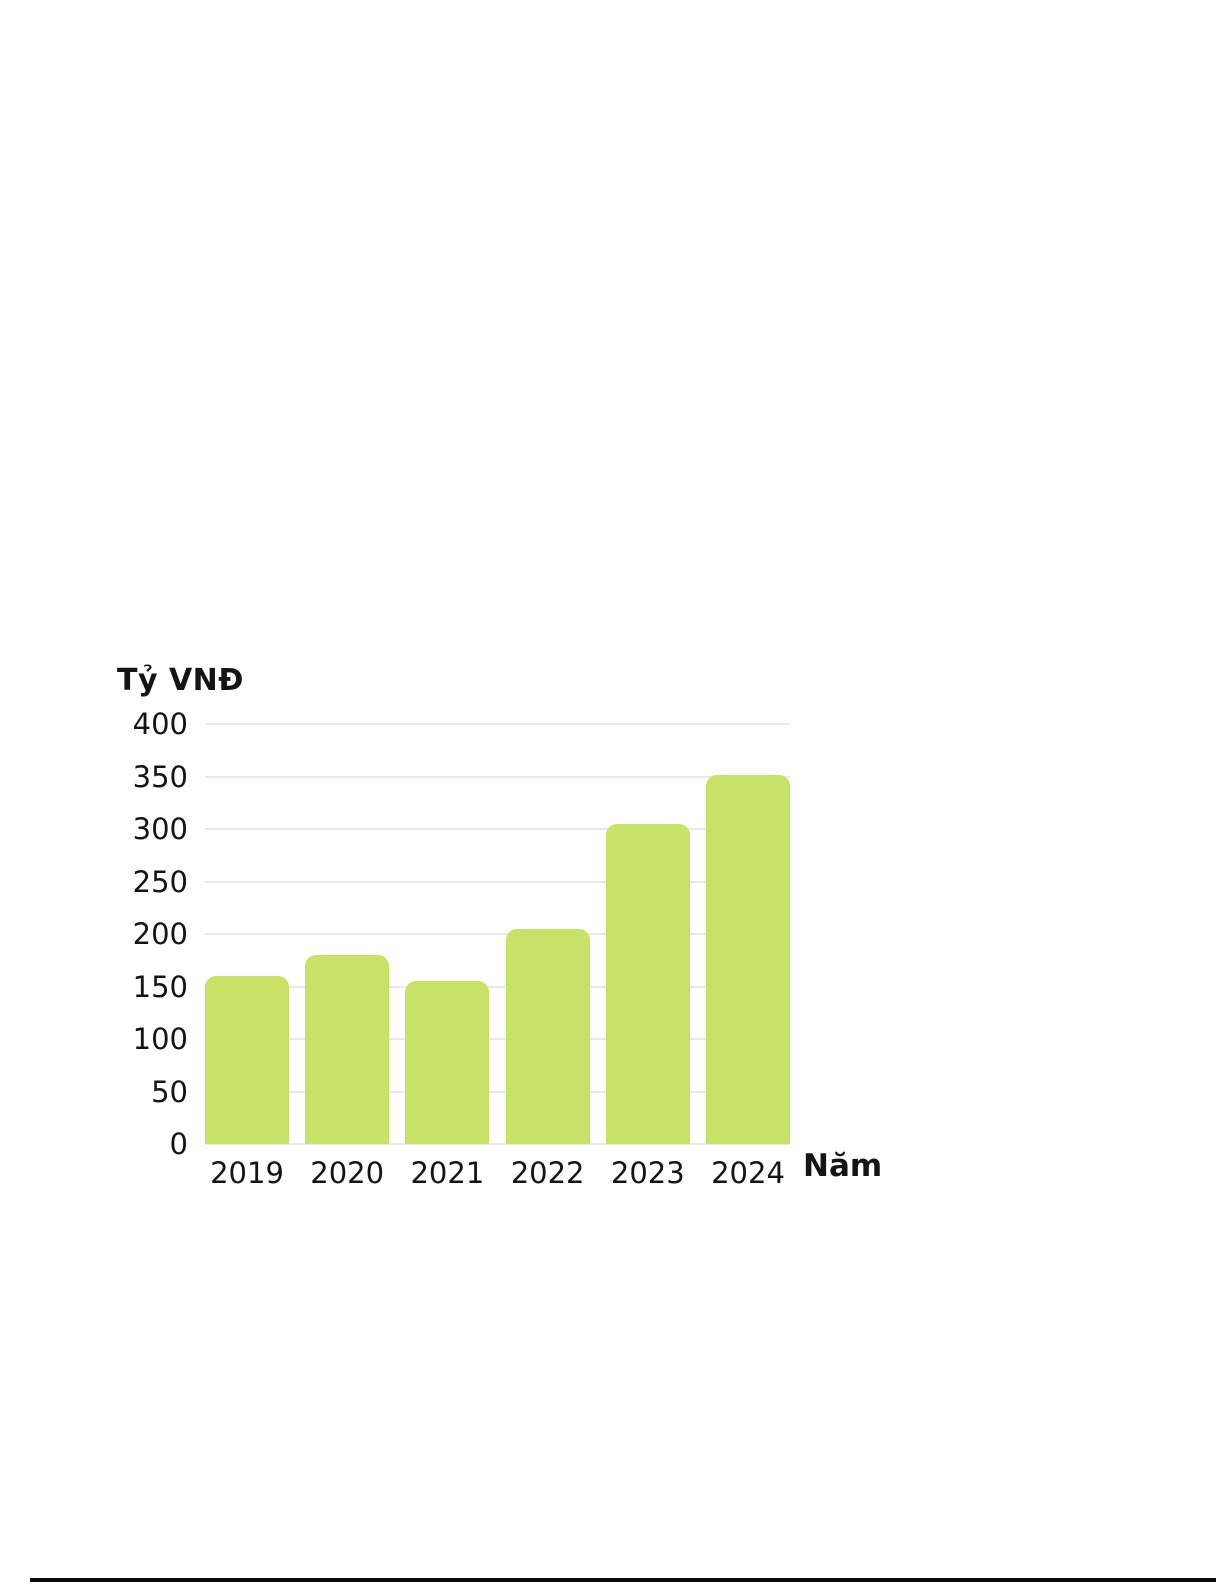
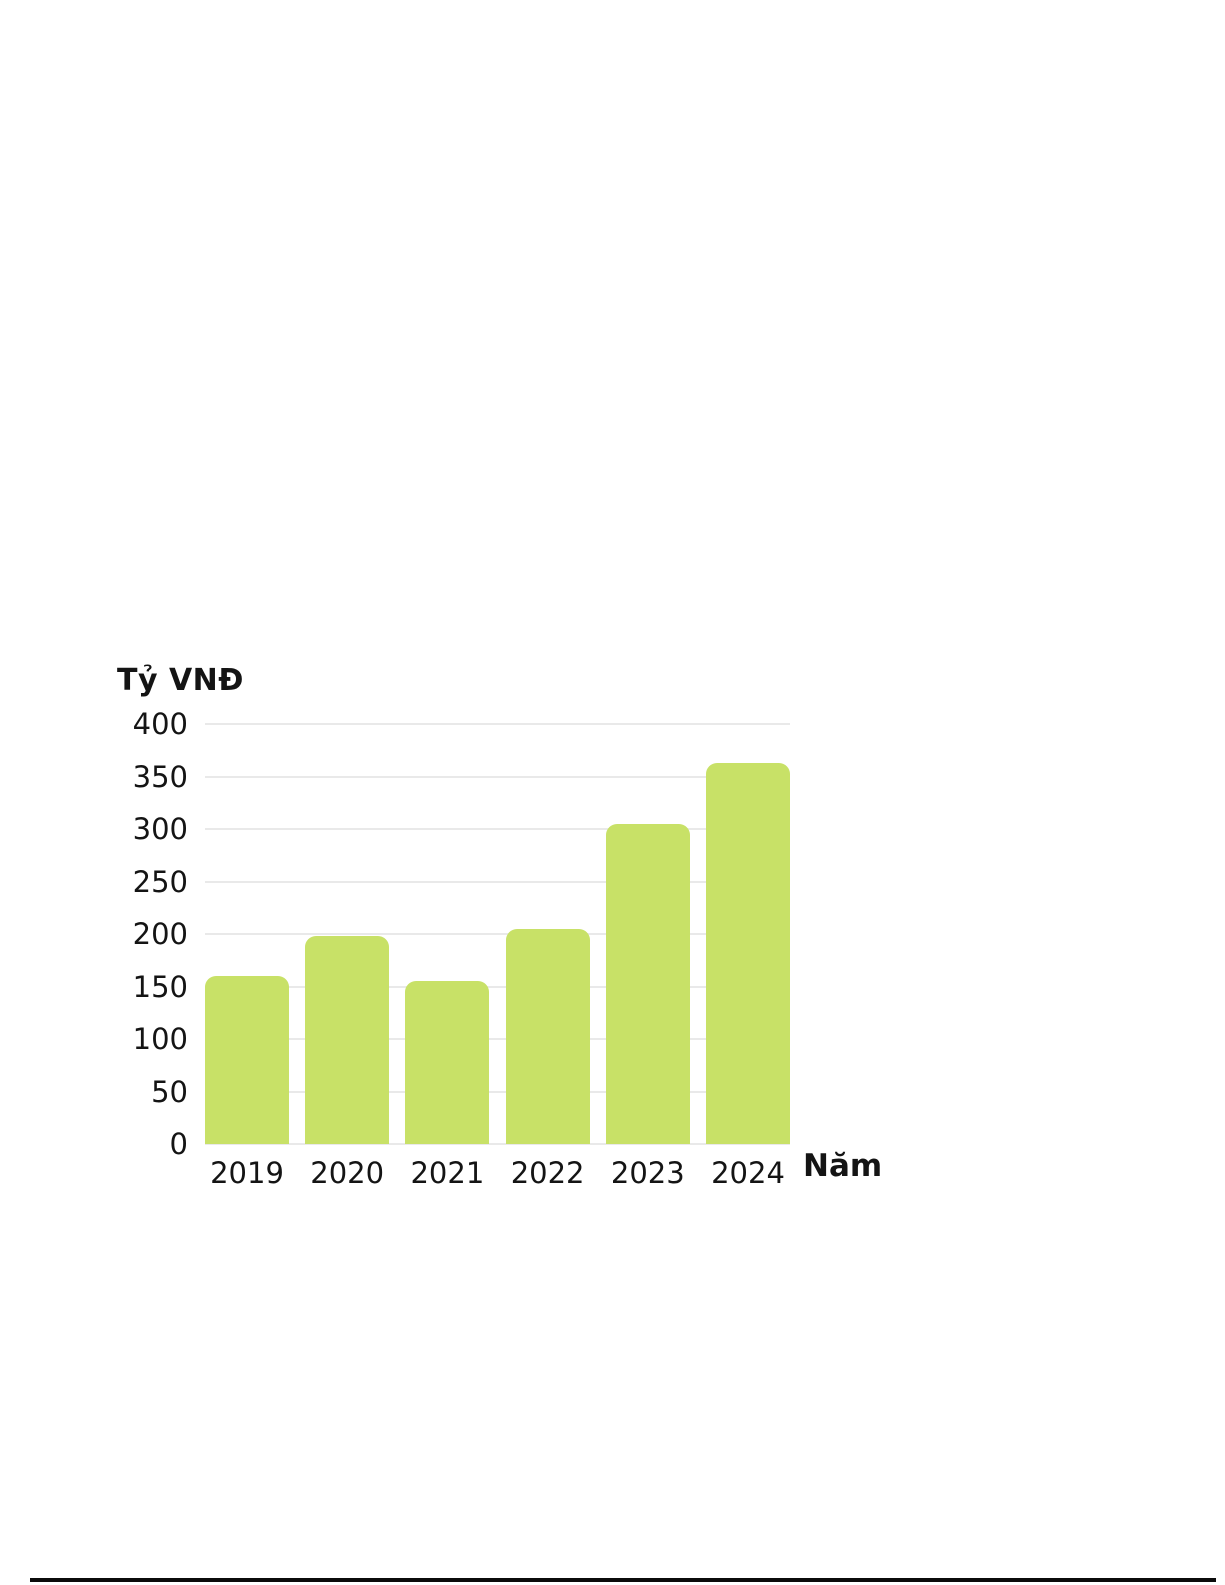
2020: 180 -> 198
2024: 351 -> 363
